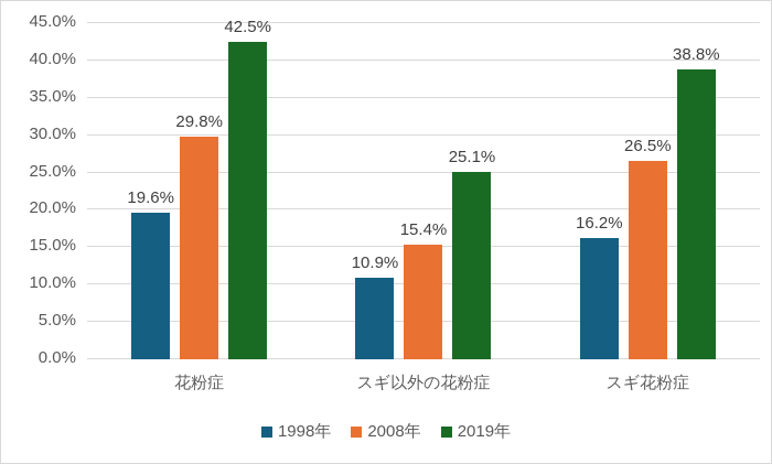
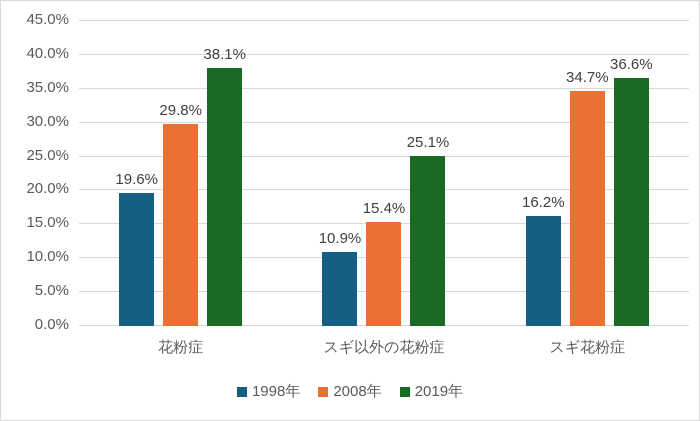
2019年/花粉症: 42.5% -> 38.1%
2008年/スギ花粉症: 26.5% -> 34.7%
2019年/スギ花粉症: 38.8% -> 36.6%
